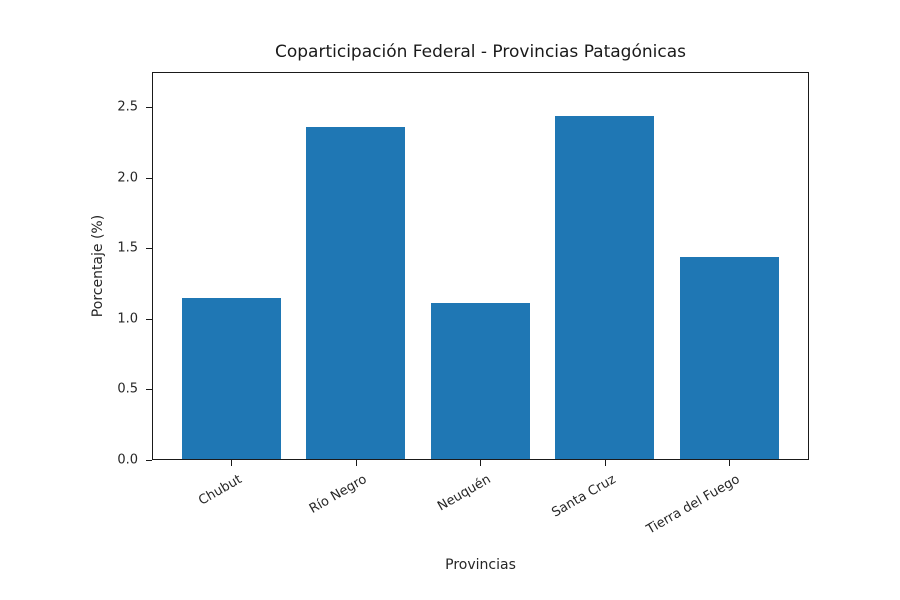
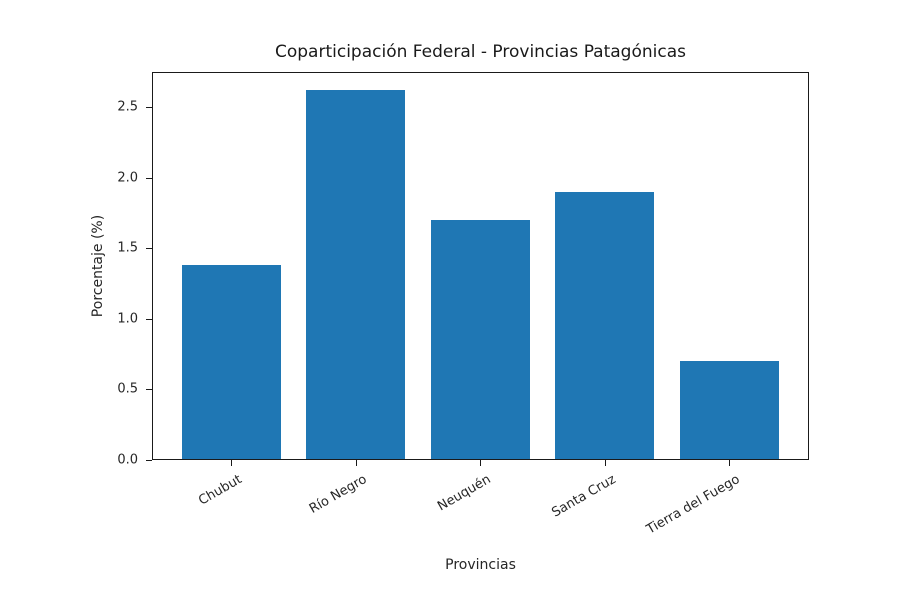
Chubut: 1.15 -> 1.38
Río Negro: 2.36 -> 2.62
Neuquén: 1.11 -> 1.70
Santa Cruz: 2.44 -> 1.90
Tierra del Fuego: 1.44 -> 0.70
